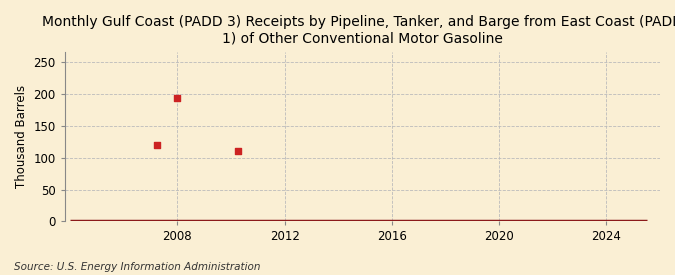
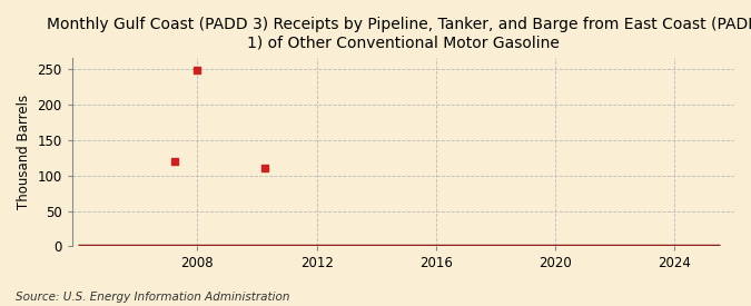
2008: 194 -> 248
